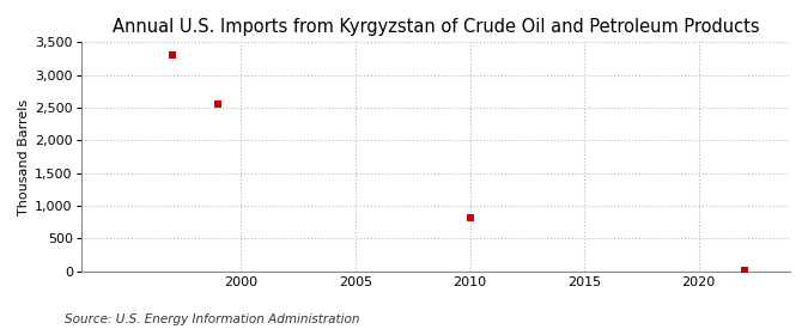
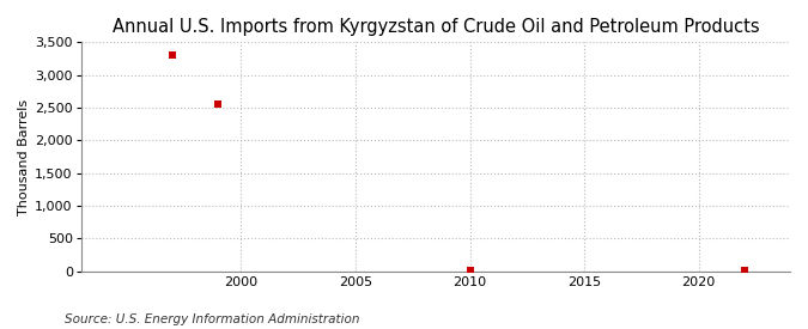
2010: 820 -> 0
